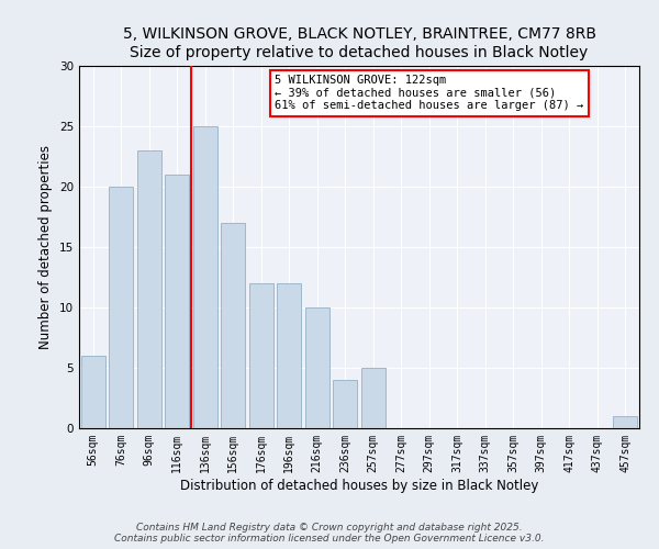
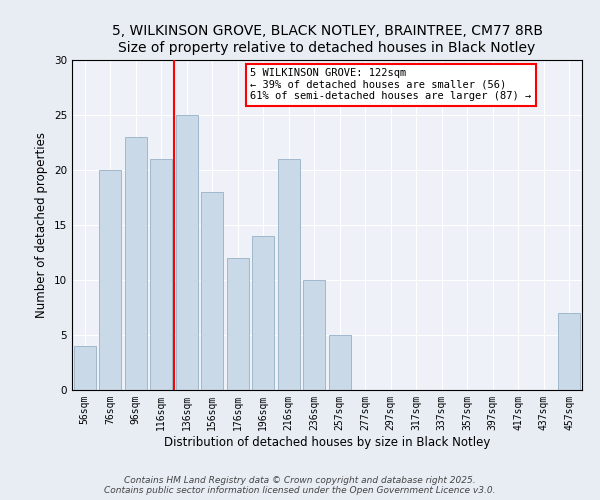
56sqm: 6 -> 4
156sqm: 17 -> 18
196sqm: 12 -> 14
216sqm: 10 -> 21
236sqm: 4 -> 10
457sqm: 1 -> 7
